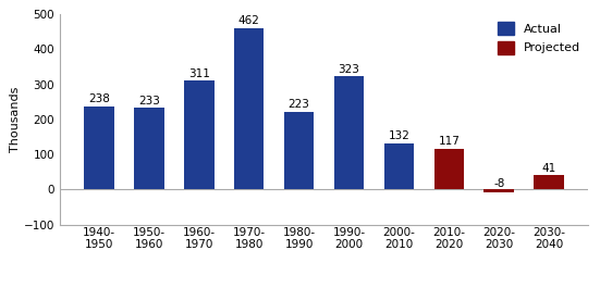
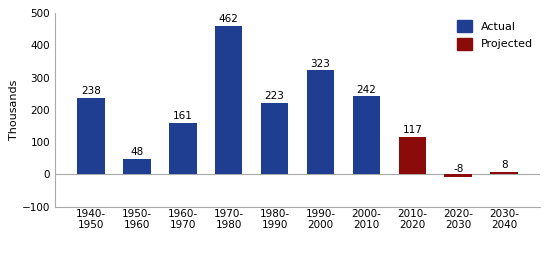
1950- 1960: 233 -> 48
1960- 1970: 311 -> 161
2000- 2010: 132 -> 242
2030- 2040: 41 -> 8
